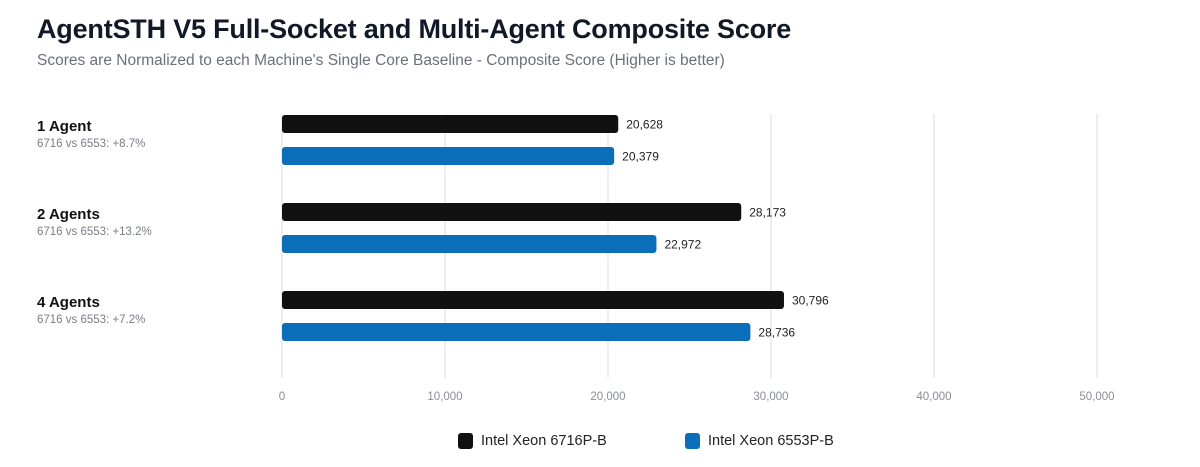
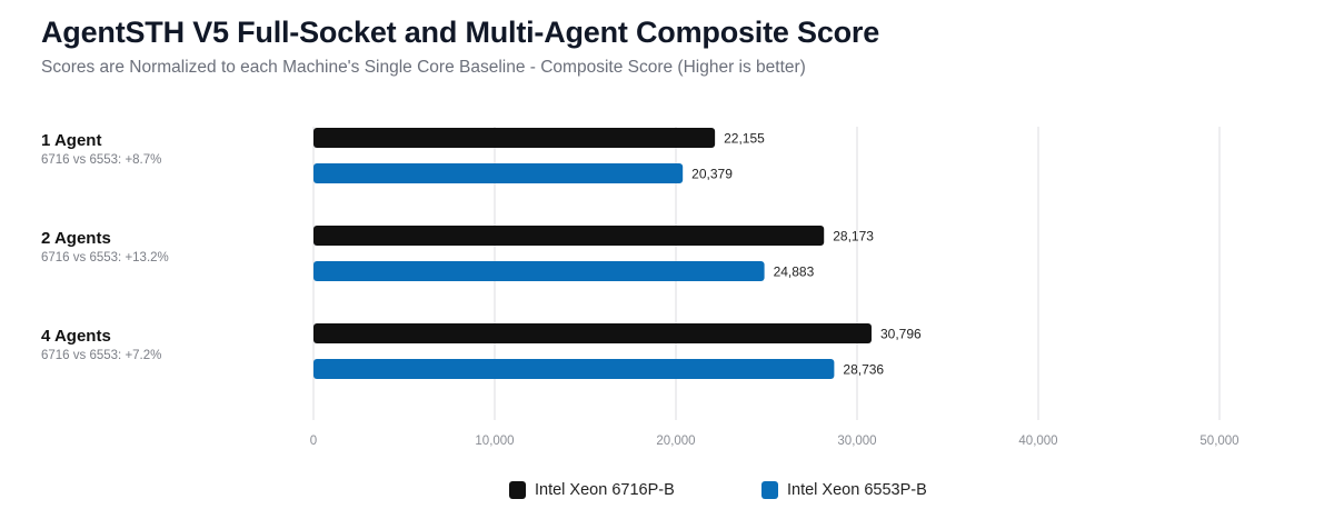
Intel Xeon 6716P-B/1 Agent: 20,628 -> 22,155
Intel Xeon 6553P-B/2 Agents: 22,972 -> 24,883
